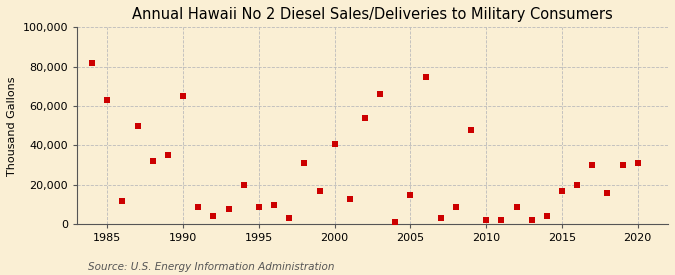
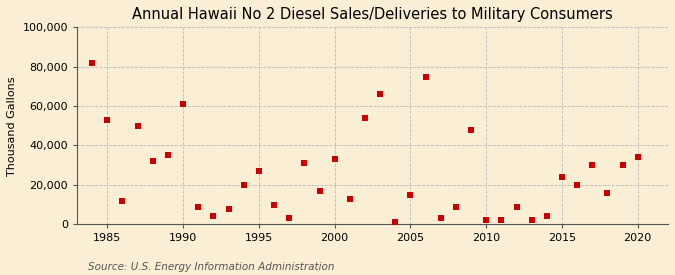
1985: 63,000 -> 53,000
1990: 65,000 -> 61,000
1995: 9,000 -> 27,000
2000: 41,000 -> 33,000
2015: 17,000 -> 24,000
2020: 31,000 -> 34,000
